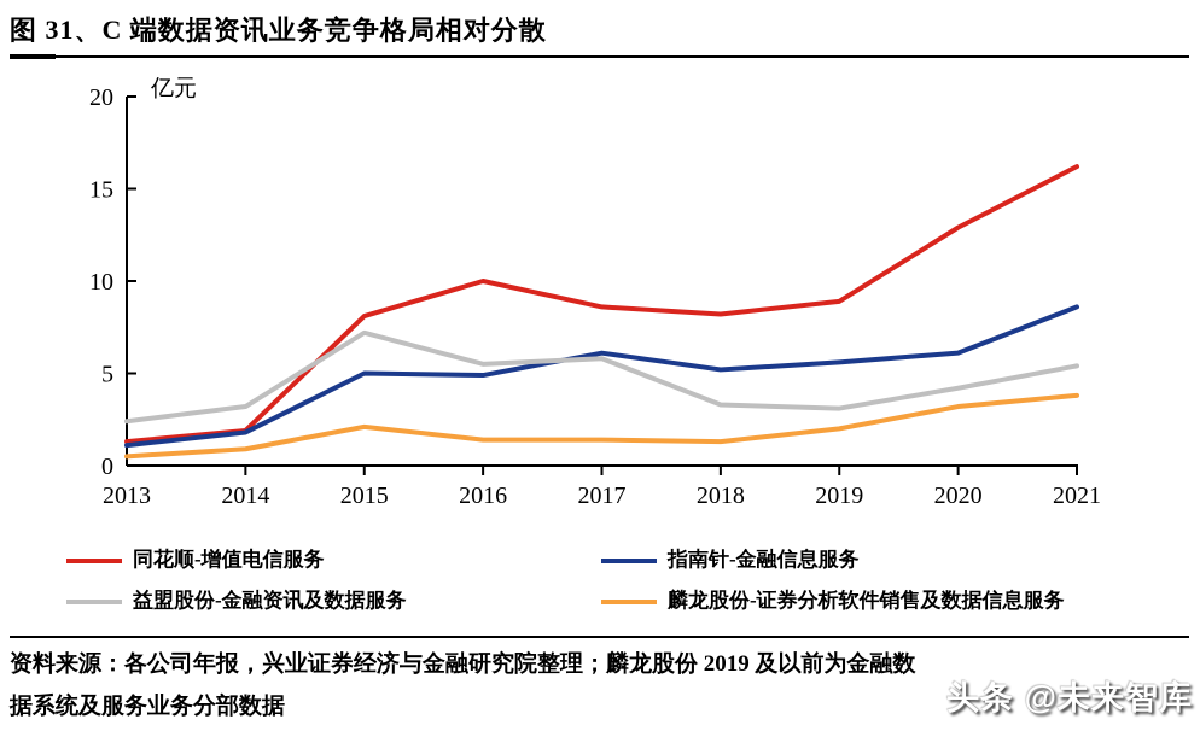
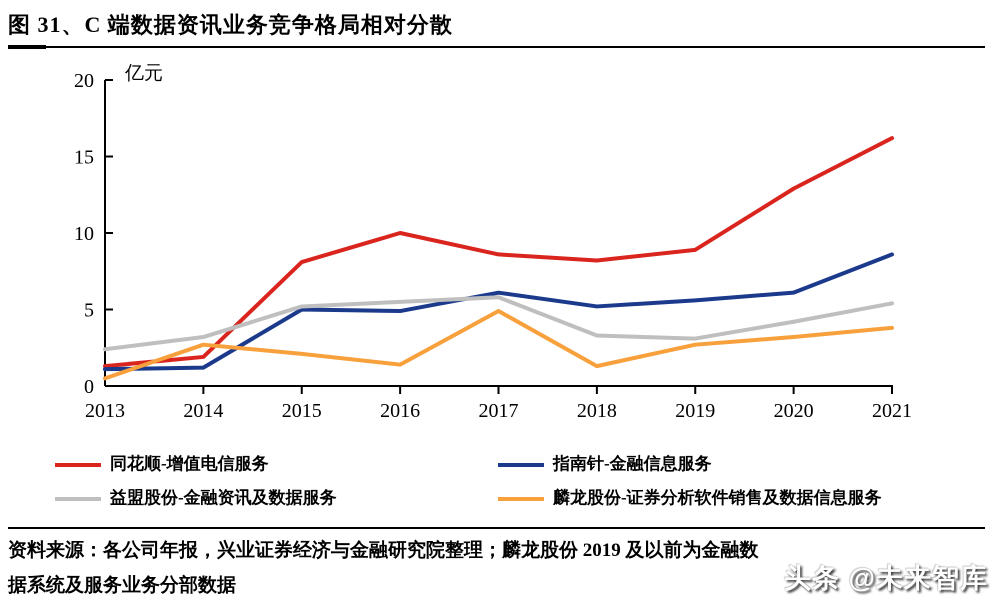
指南针-金融信息服务/2014: 1.8 -> 1.2
麟龙股份-证券分析软件销售及数据信息服务/2014: 0.9 -> 2.7
益盟股份-金融资讯及数据服务/2015: 7.2 -> 5.2
麟龙股份-证券分析软件销售及数据信息服务/2017: 1.4 -> 4.9
麟龙股份-证券分析软件销售及数据信息服务/2019: 2.0 -> 2.7
